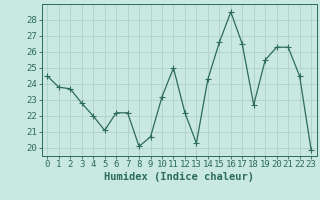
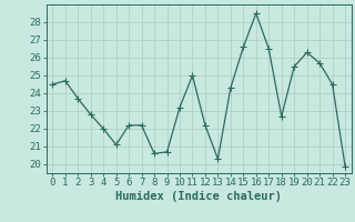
1: 23.8 -> 24.7
8: 20.1 -> 20.6
21: 26.3 -> 25.7
